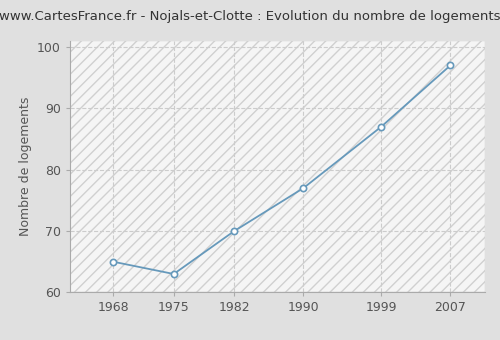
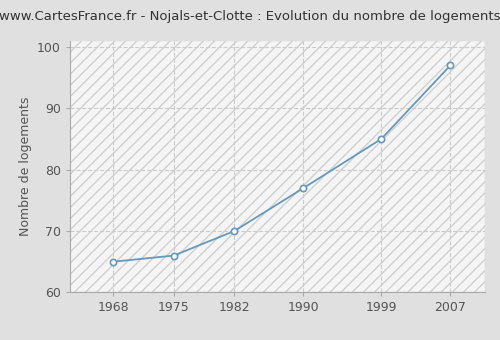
1975: 63 -> 66
1999: 87 -> 85
